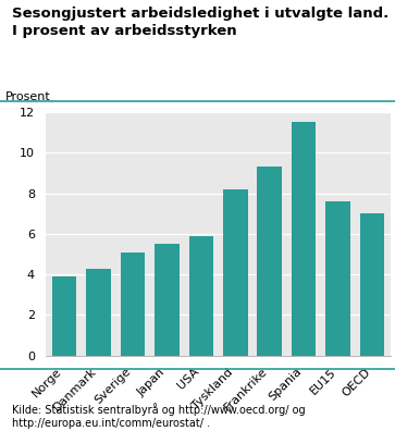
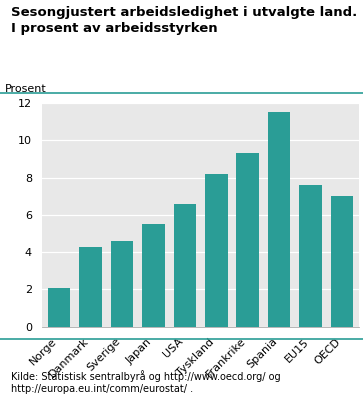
Norge: 3.9 -> 2.1
Sverige: 5.1 -> 4.6
USA: 5.9 -> 6.6
